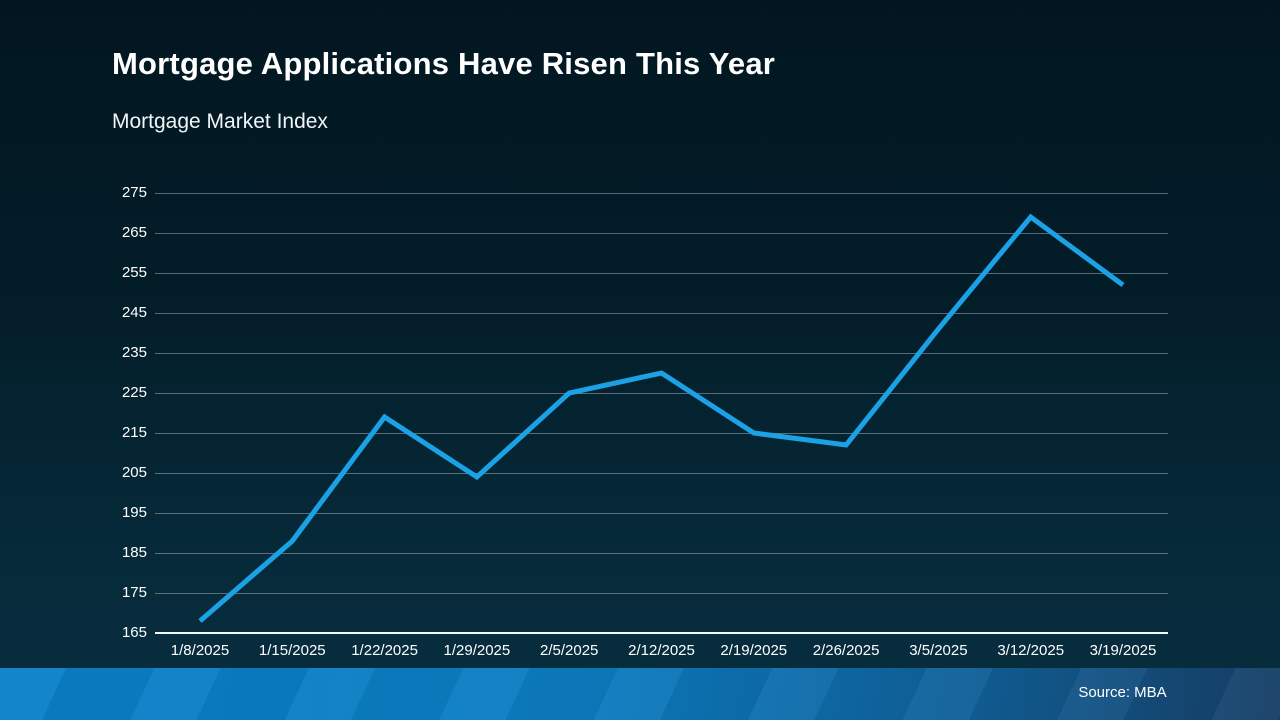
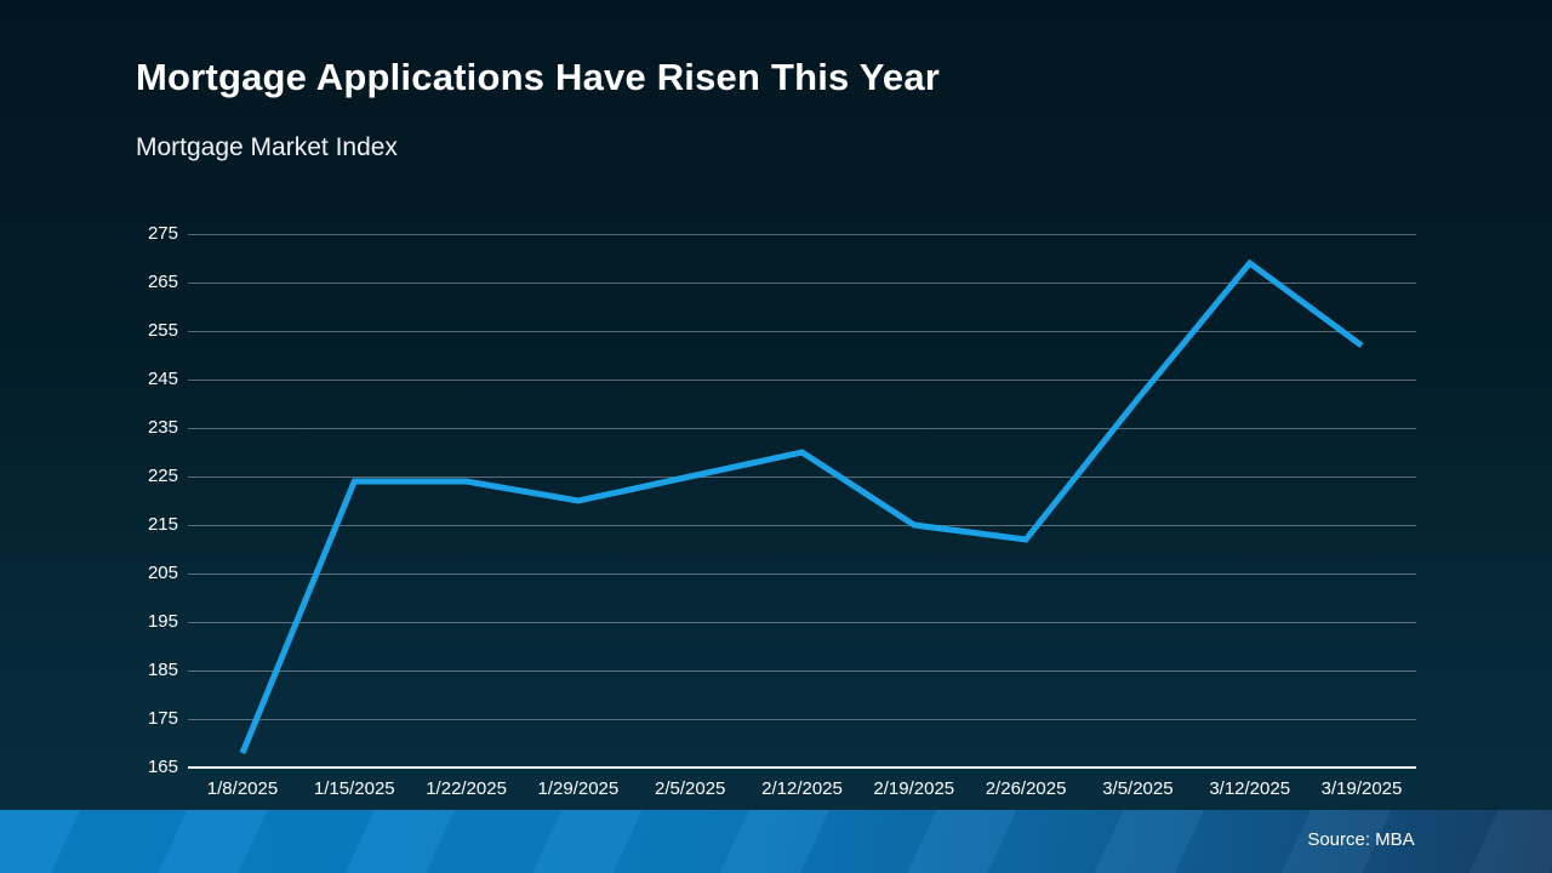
1/15/2025: 188 -> 224
1/22/2025: 219 -> 224
1/29/2025: 204 -> 220
